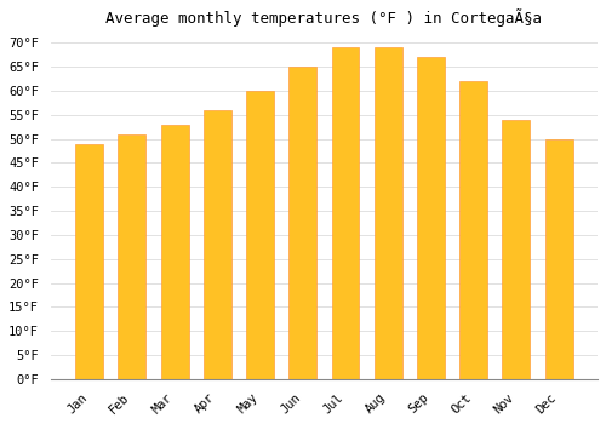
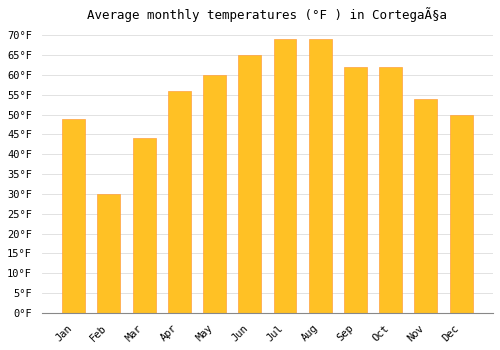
Feb: 51°F -> 30°F
Mar: 53°F -> 44°F
Sep: 67°F -> 62°F
